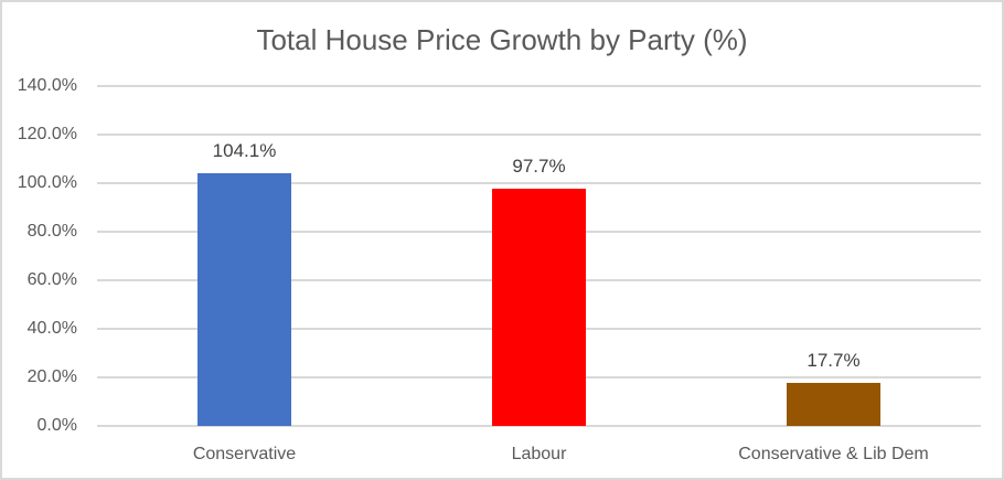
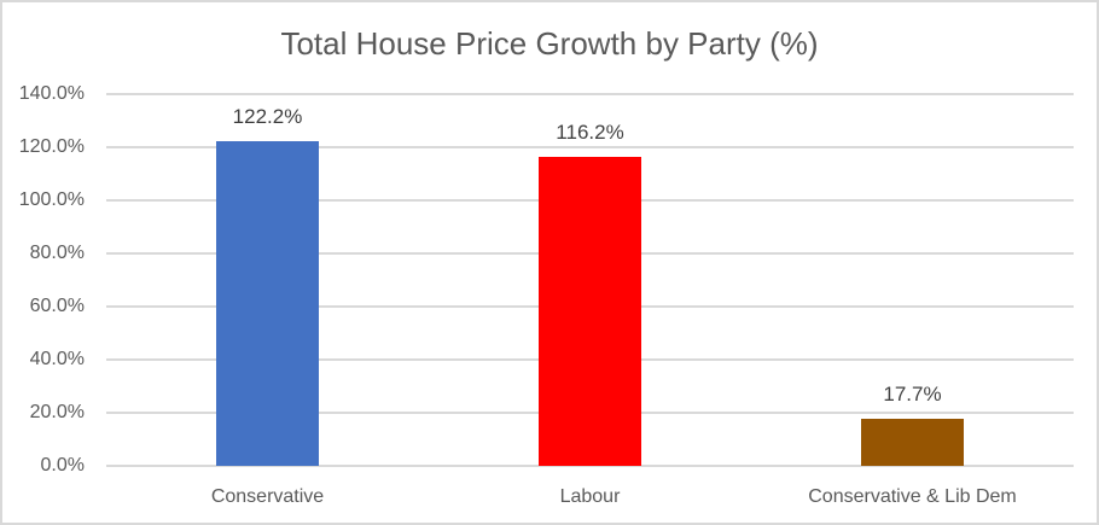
Conservative: 104.1% -> 122.2%
Labour: 97.7% -> 116.2%
